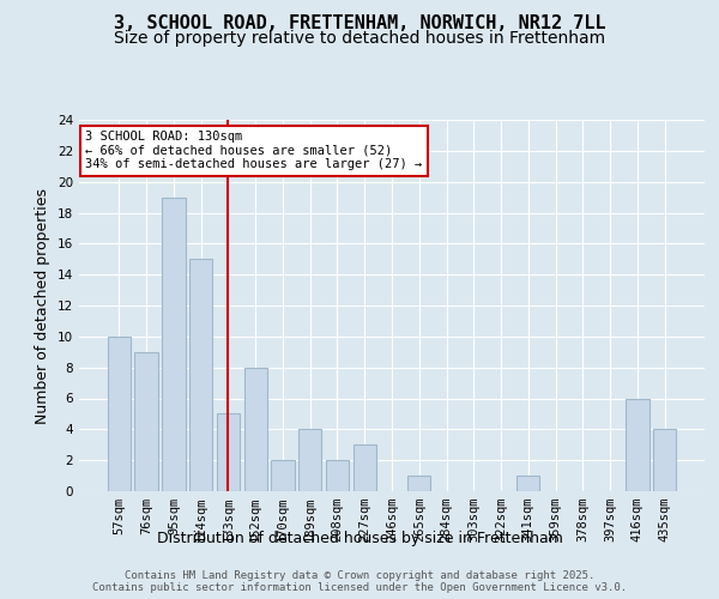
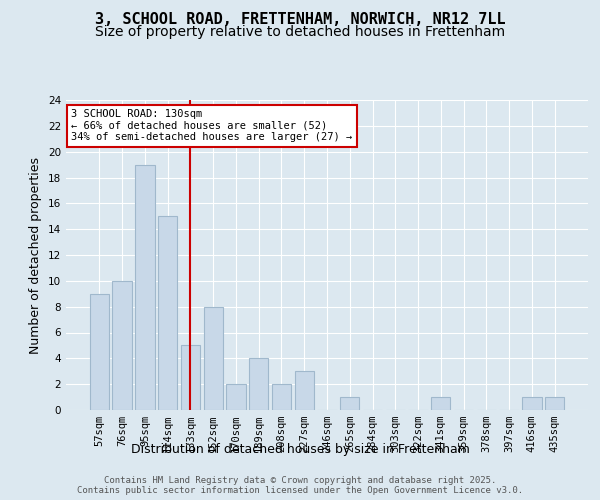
57sqm: 10 -> 9
76sqm: 9 -> 10
416sqm: 6 -> 1
435sqm: 4 -> 1
